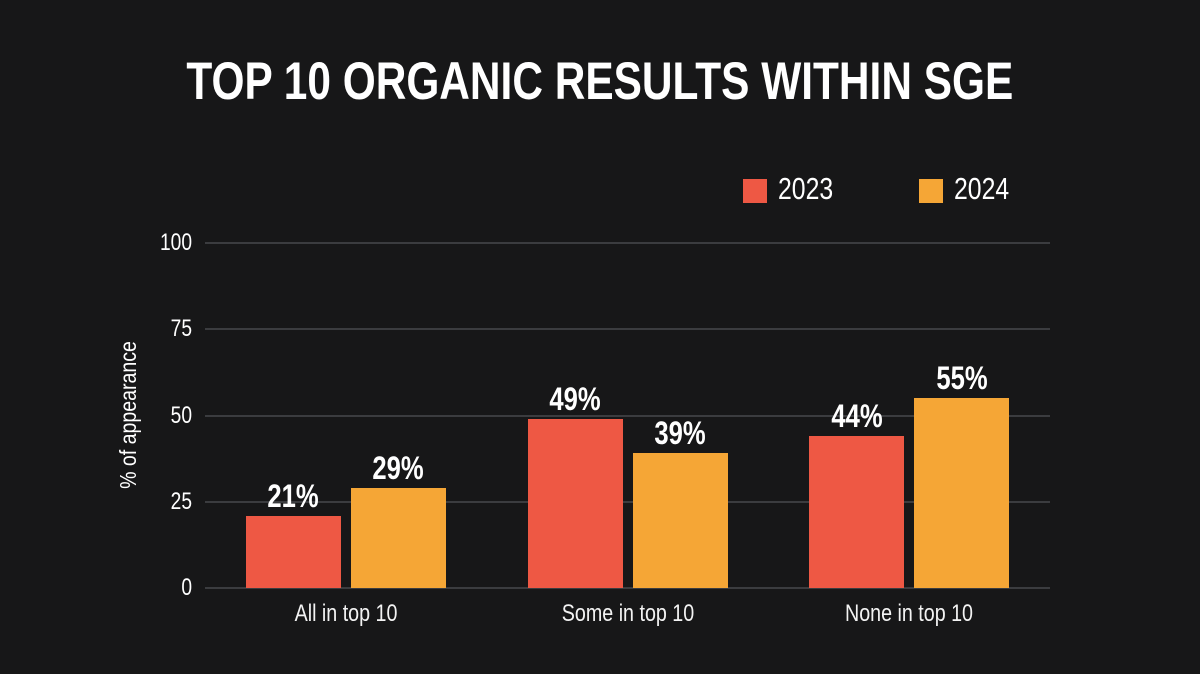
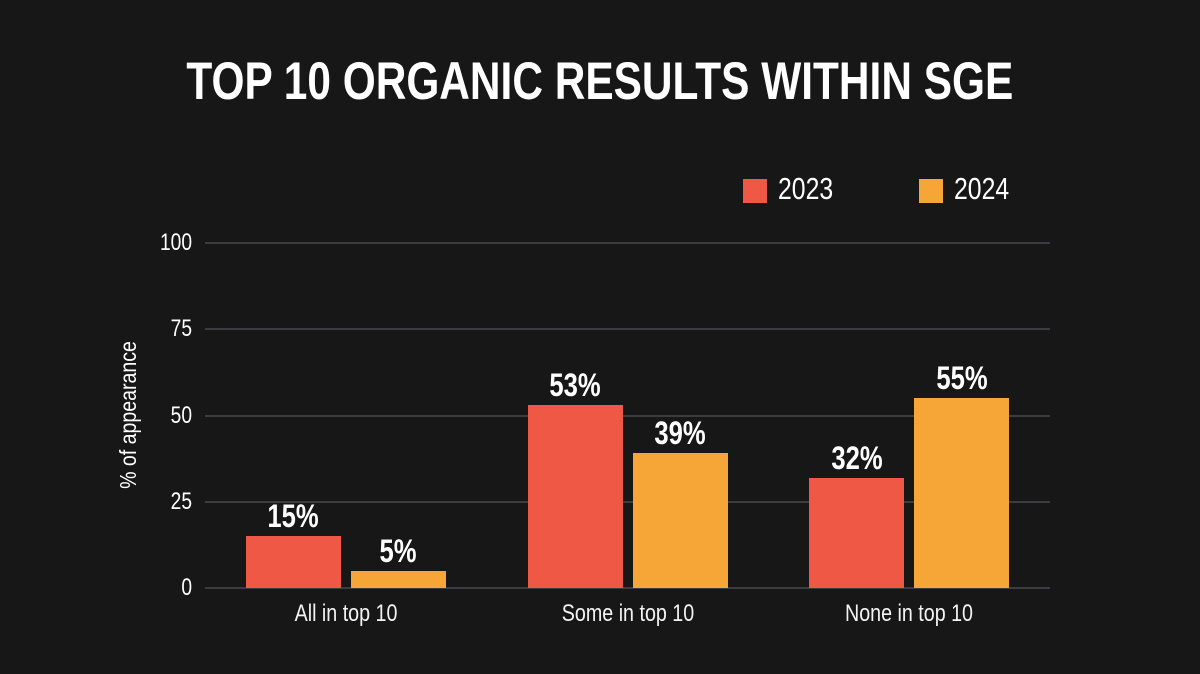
2023/All in top 10: 21% -> 15%
2024/All in top 10: 29% -> 5%
2023/Some in top 10: 49% -> 53%
2023/None in top 10: 44% -> 32%
